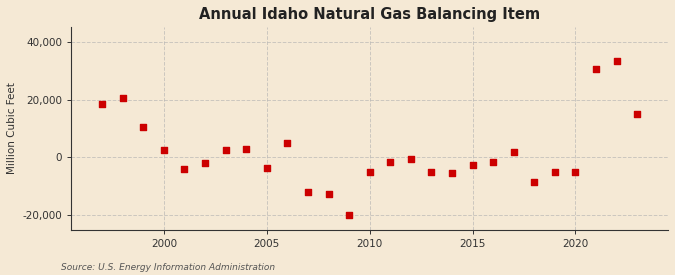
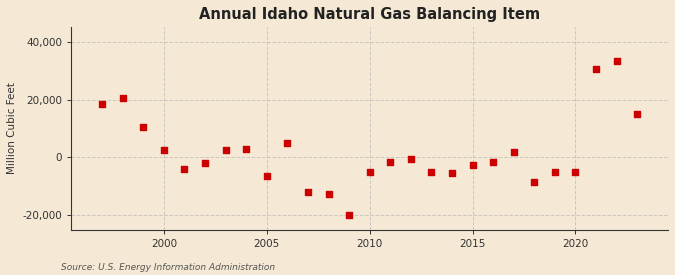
2005: -3,500 -> -6,500
